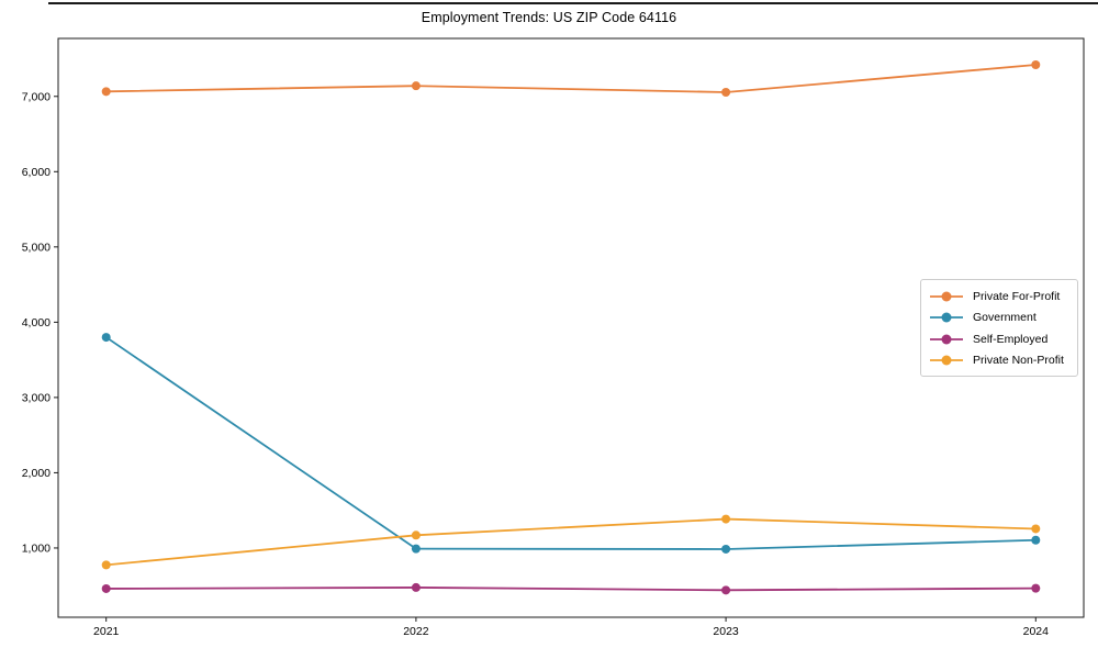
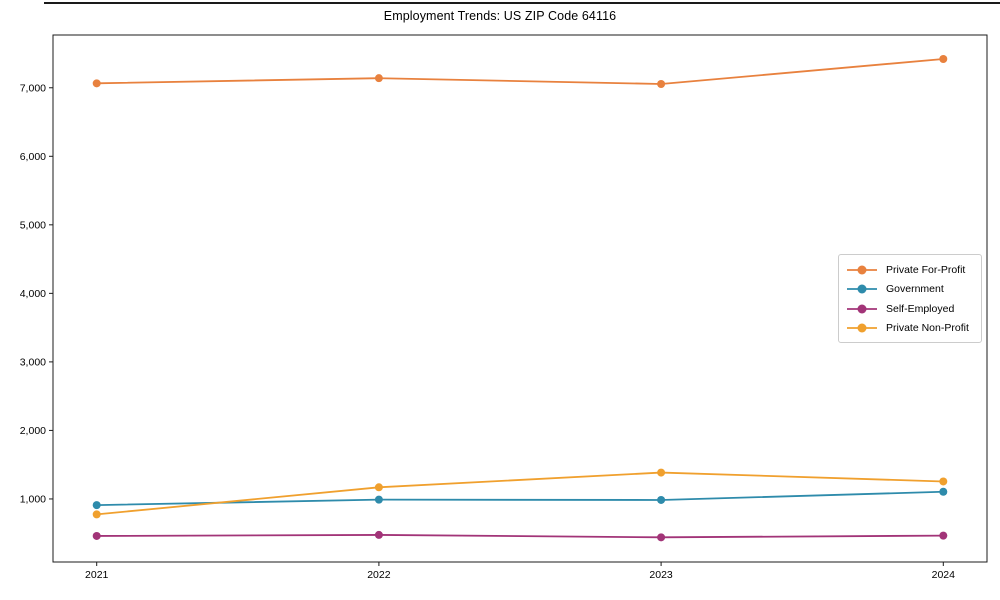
Government/2021: 3800 -> 900
